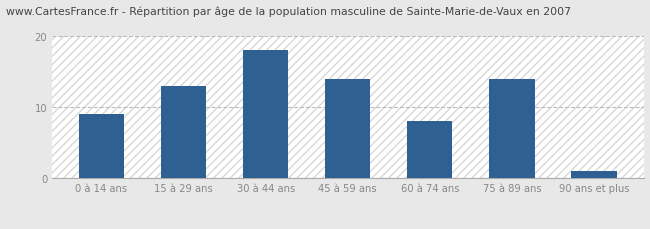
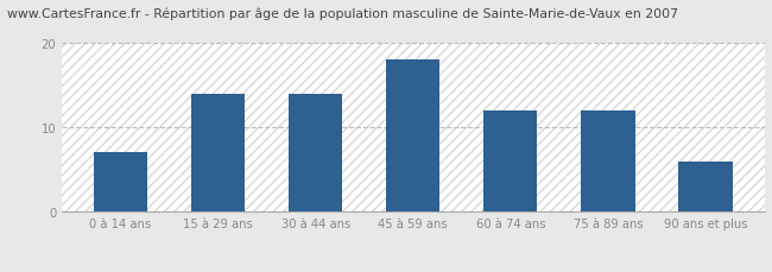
0 à 14 ans: 9 -> 7
15 à 29 ans: 13 -> 14
30 à 44 ans: 18 -> 14
45 à 59 ans: 14 -> 18
60 à 74 ans: 8 -> 12
75 à 89 ans: 14 -> 12
90 ans et plus: 1 -> 6
